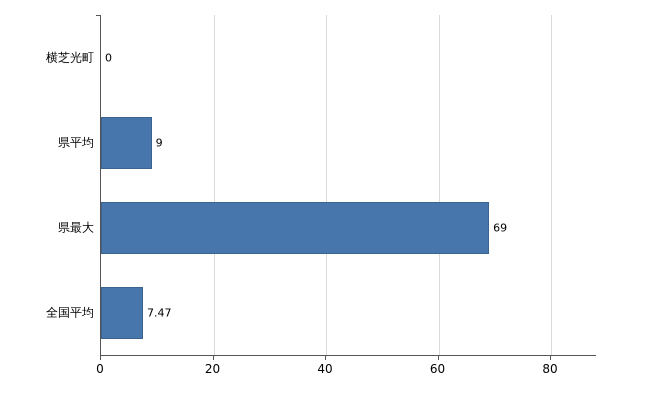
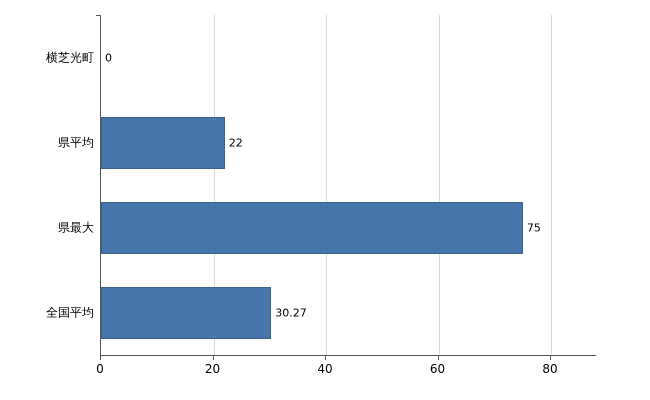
県平均: 9 -> 22
県最大: 69 -> 75
全国平均: 7.47 -> 30.27
